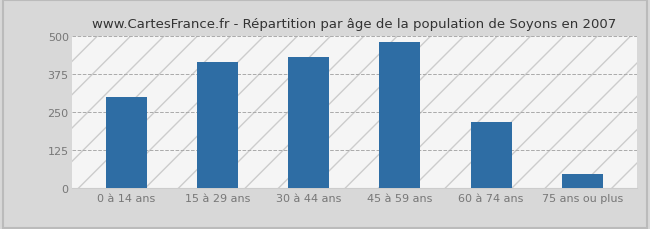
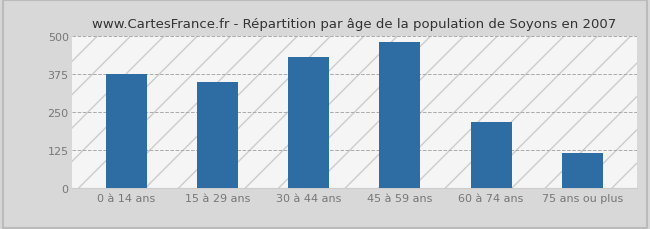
0 à 14 ans: 300 -> 375
15 à 29 ans: 415 -> 347
75 ans ou plus: 45 -> 113
